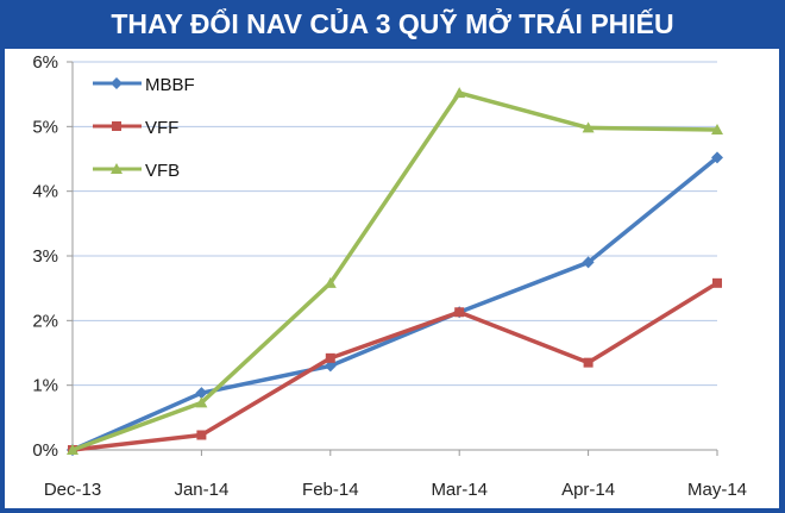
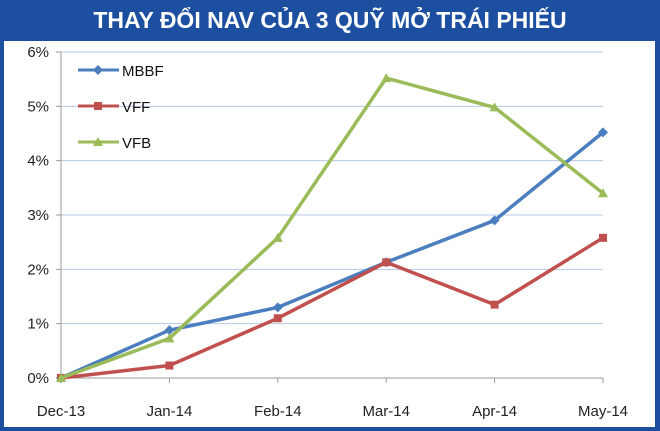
VFF/Feb-14: 1.4% -> 1.1%
VFB/May-14: 5.0% -> 3.4%
